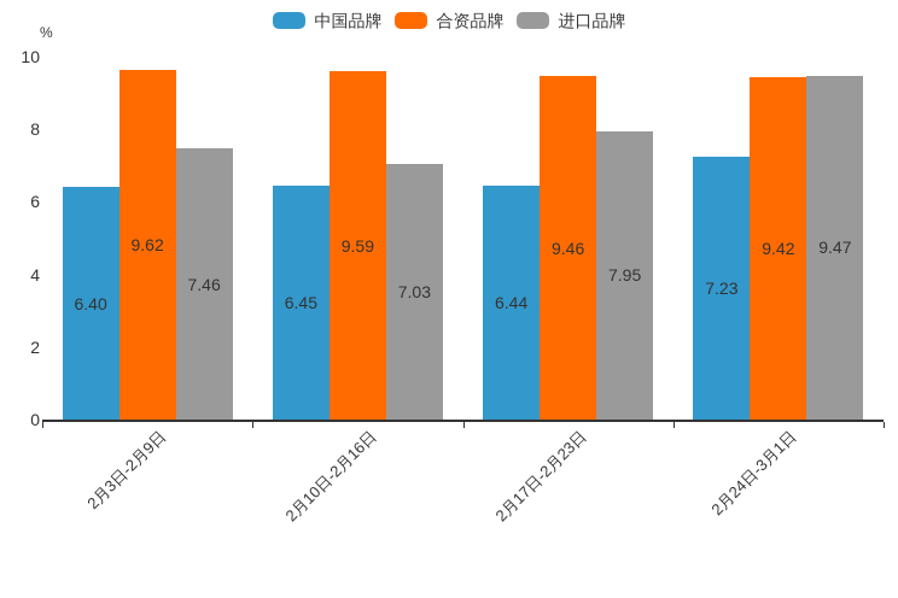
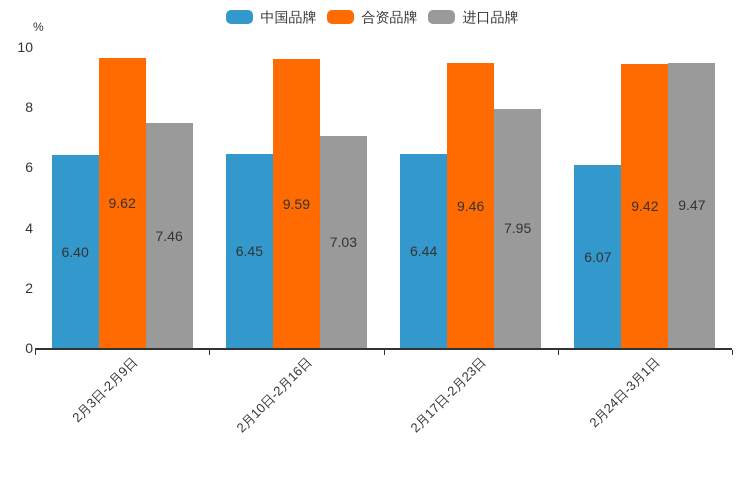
中国品牌/2月24日-3月1日: 7.23 -> 6.07
